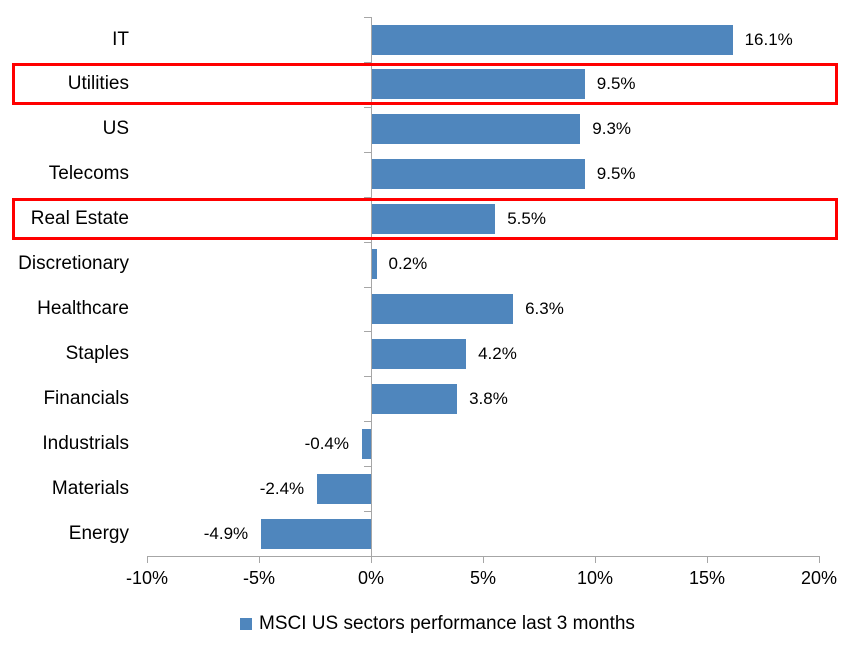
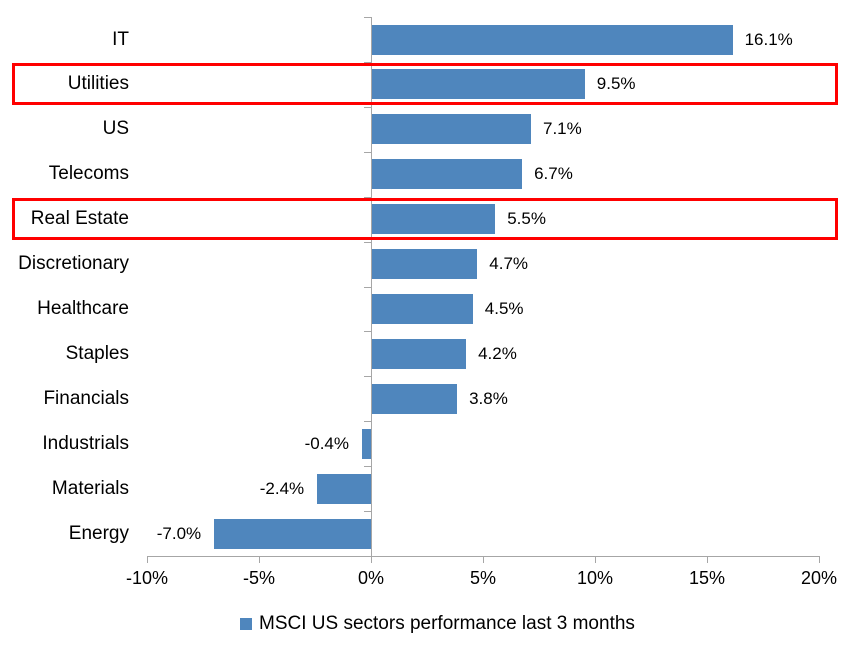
US: 9.3% -> 7.1%
Telecoms: 9.5% -> 6.7%
Discretionary: 0.2% -> 4.7%
Healthcare: 6.3% -> 4.5%
Energy: -4.9% -> -7.0%
